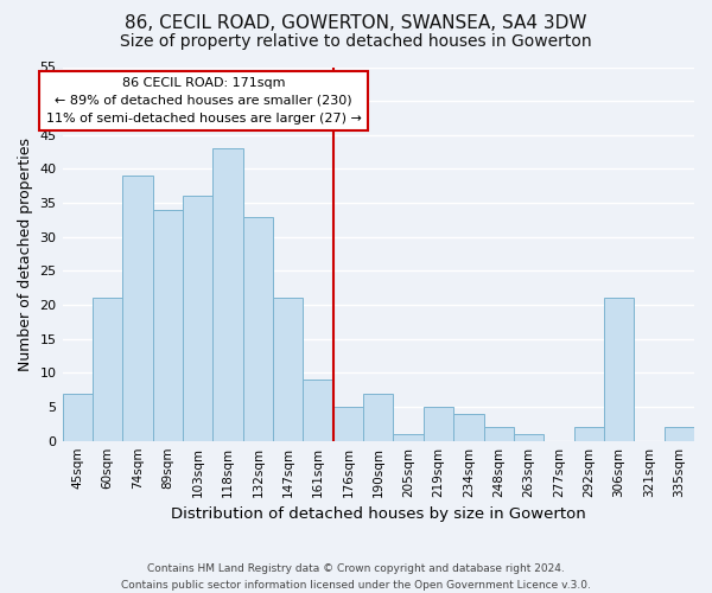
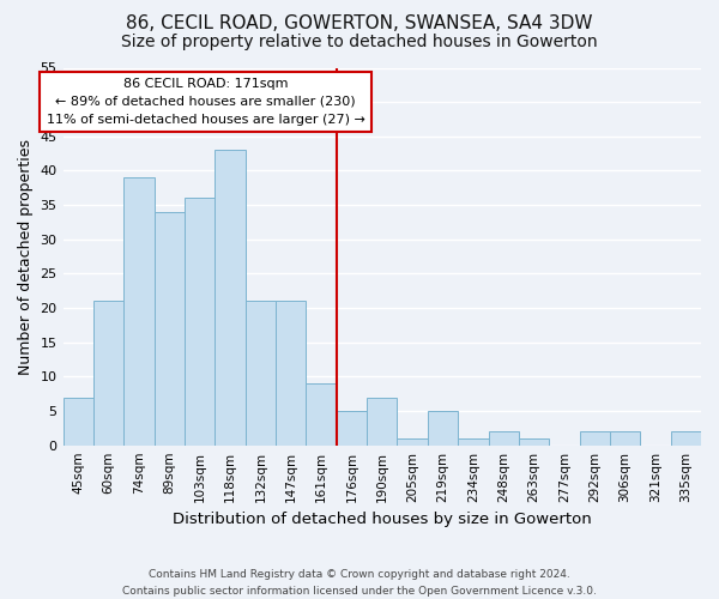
132sqm: 33 -> 21
234sqm: 4 -> 1
306sqm: 21 -> 2
